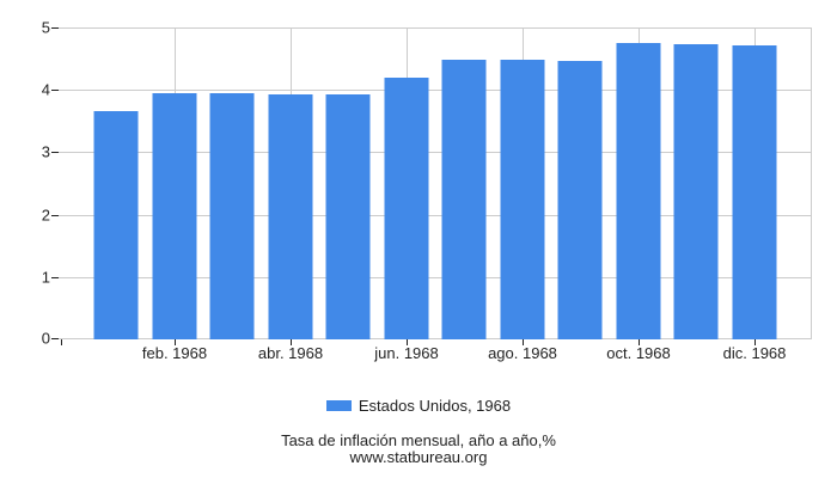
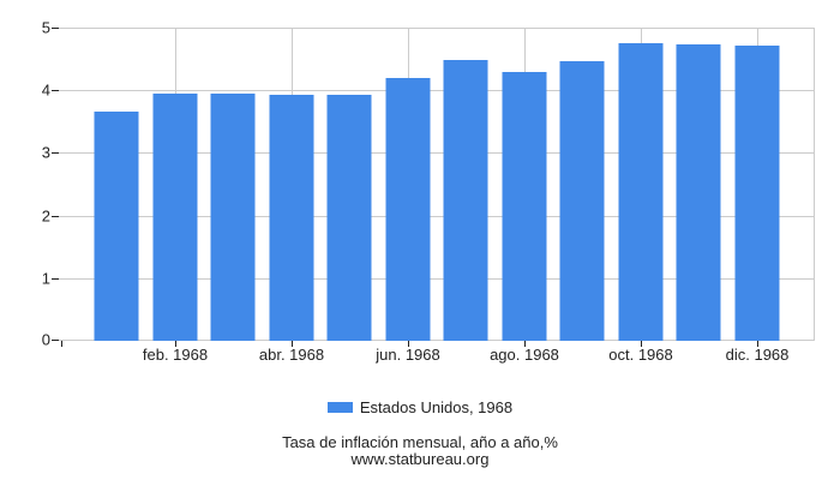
ago. 1968: 4.5 -> 4.3
